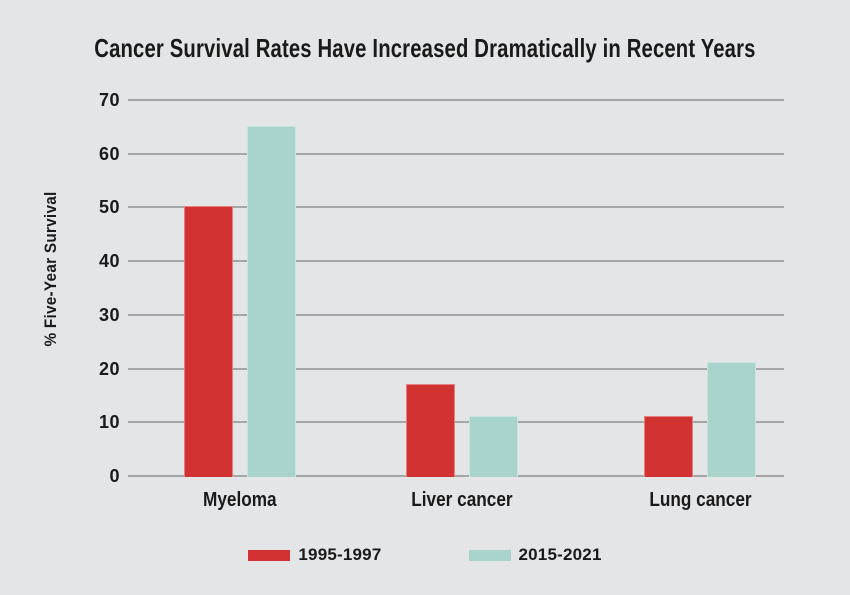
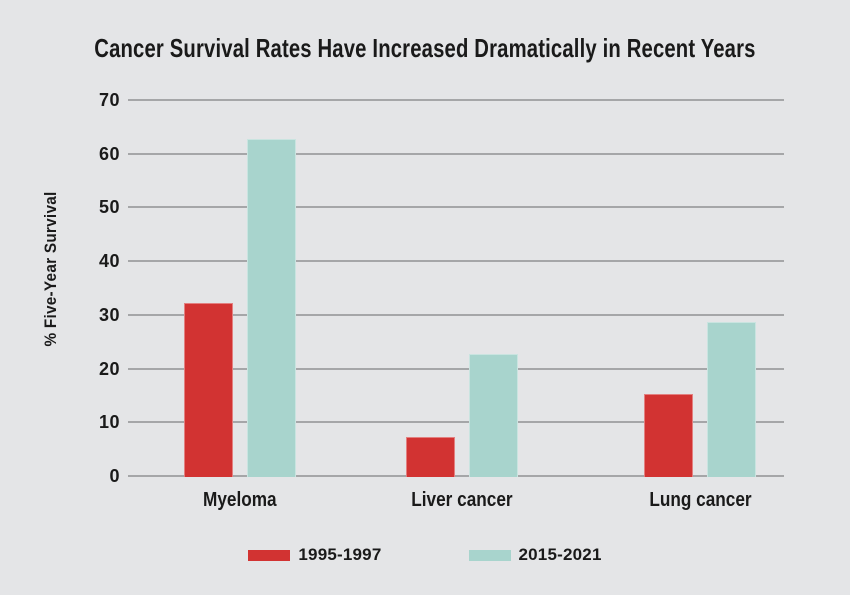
1995-1997/Myeloma: 50 -> 32
2015-2021/Myeloma: 65 -> 62
1995-1997/Liver cancer: 17 -> 7
2015-2021/Liver cancer: 11 -> 22
1995-1997/Lung cancer: 11 -> 15
2015-2021/Lung cancer: 21 -> 28
